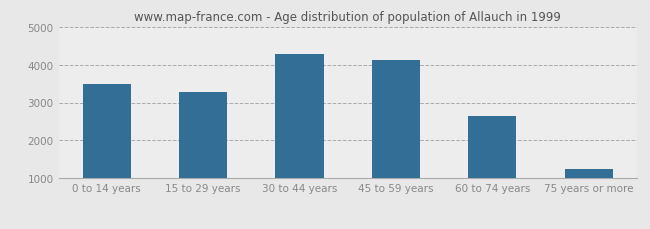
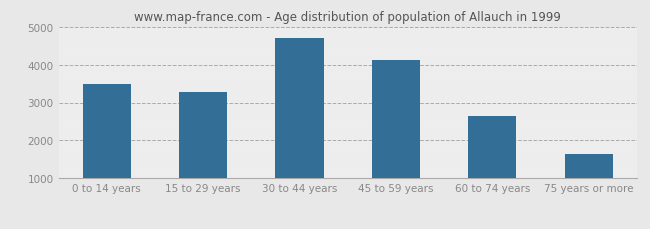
30 to 44 years: 4280 -> 4700
75 years or more: 1240 -> 1650
